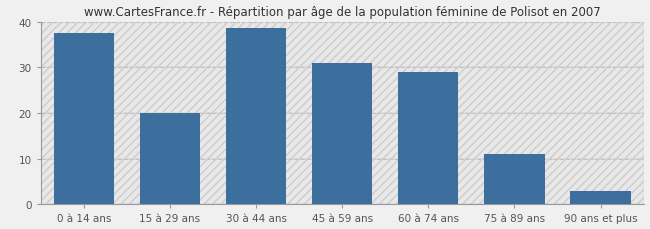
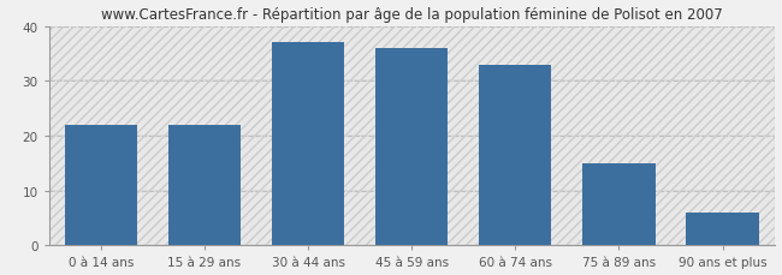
0 à 14 ans: 37.5 -> 22.0
15 à 29 ans: 20.0 -> 22.0
30 à 44 ans: 38.5 -> 37.0
45 à 59 ans: 31.0 -> 36.0
60 à 74 ans: 29.0 -> 33.0
75 à 89 ans: 11.0 -> 15.0
90 ans et plus: 3.0 -> 6.0
